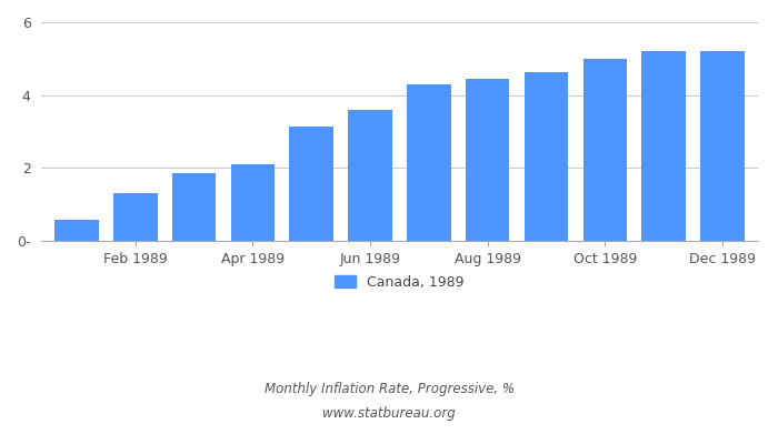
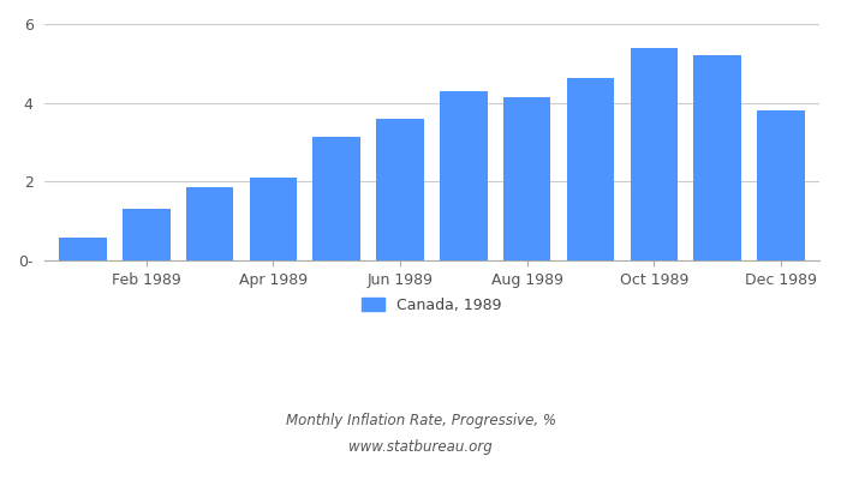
Aug 1989: 4.45 -> 4.15
Oct 1989: 5.00 -> 5.40
Dec 1989: 5.22 -> 3.80
